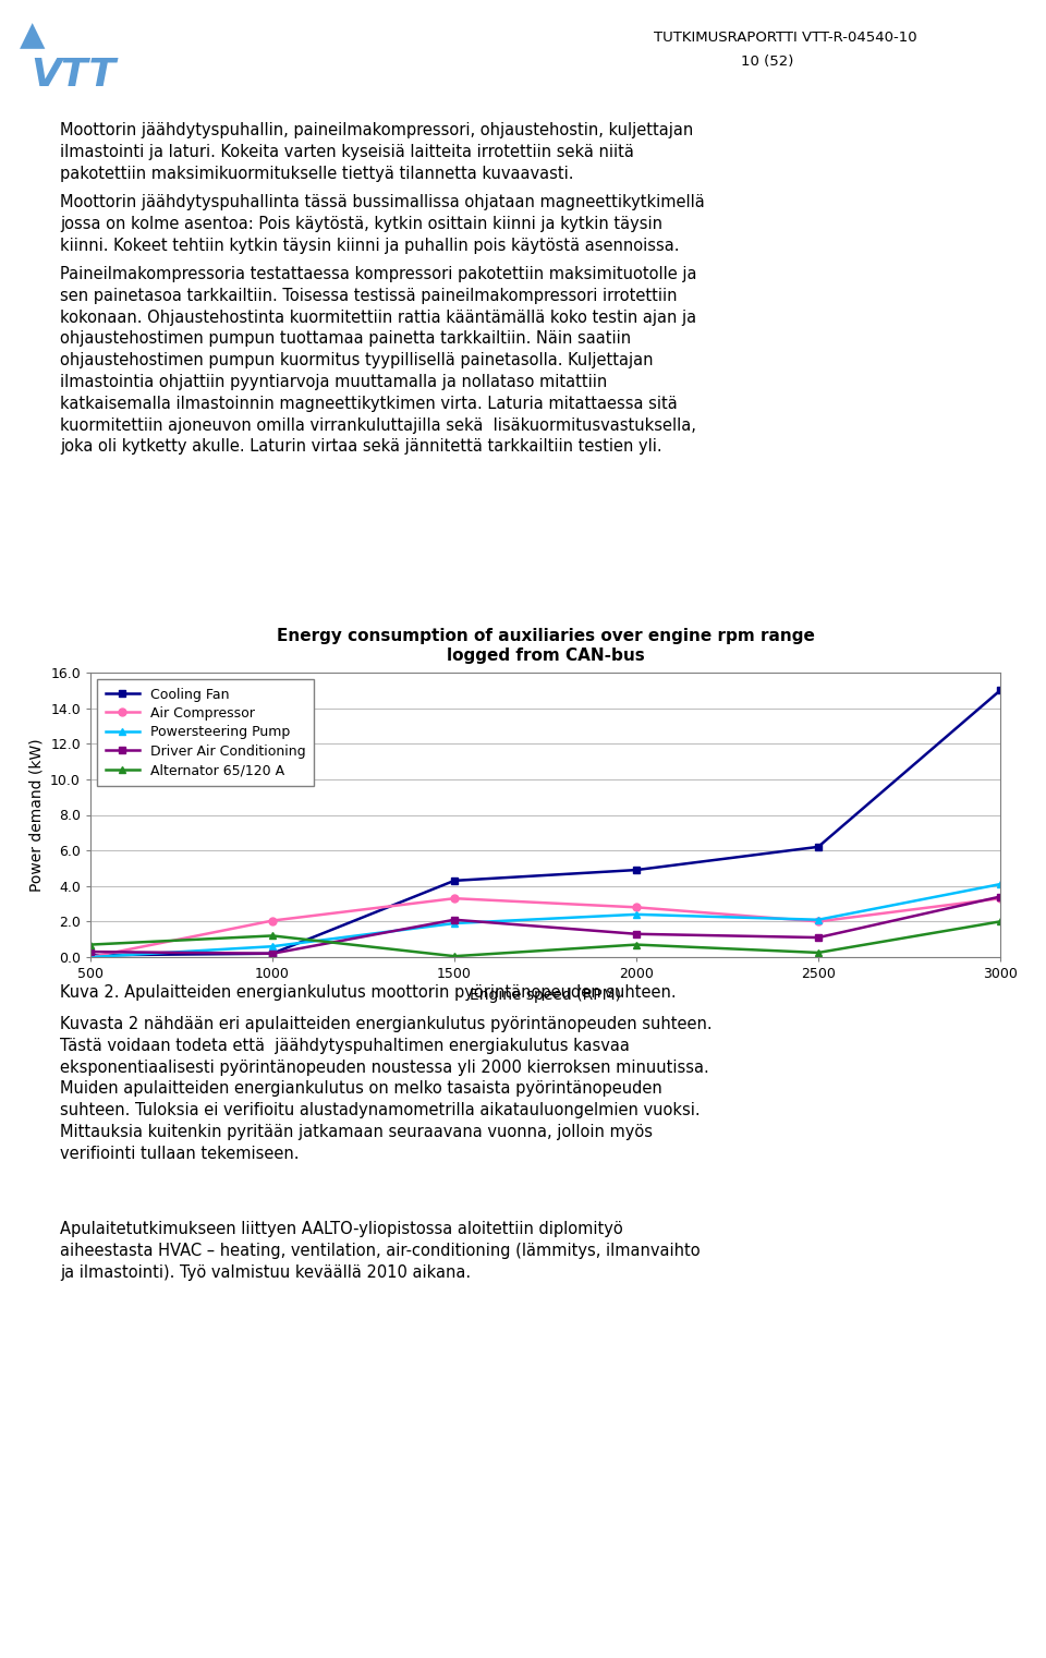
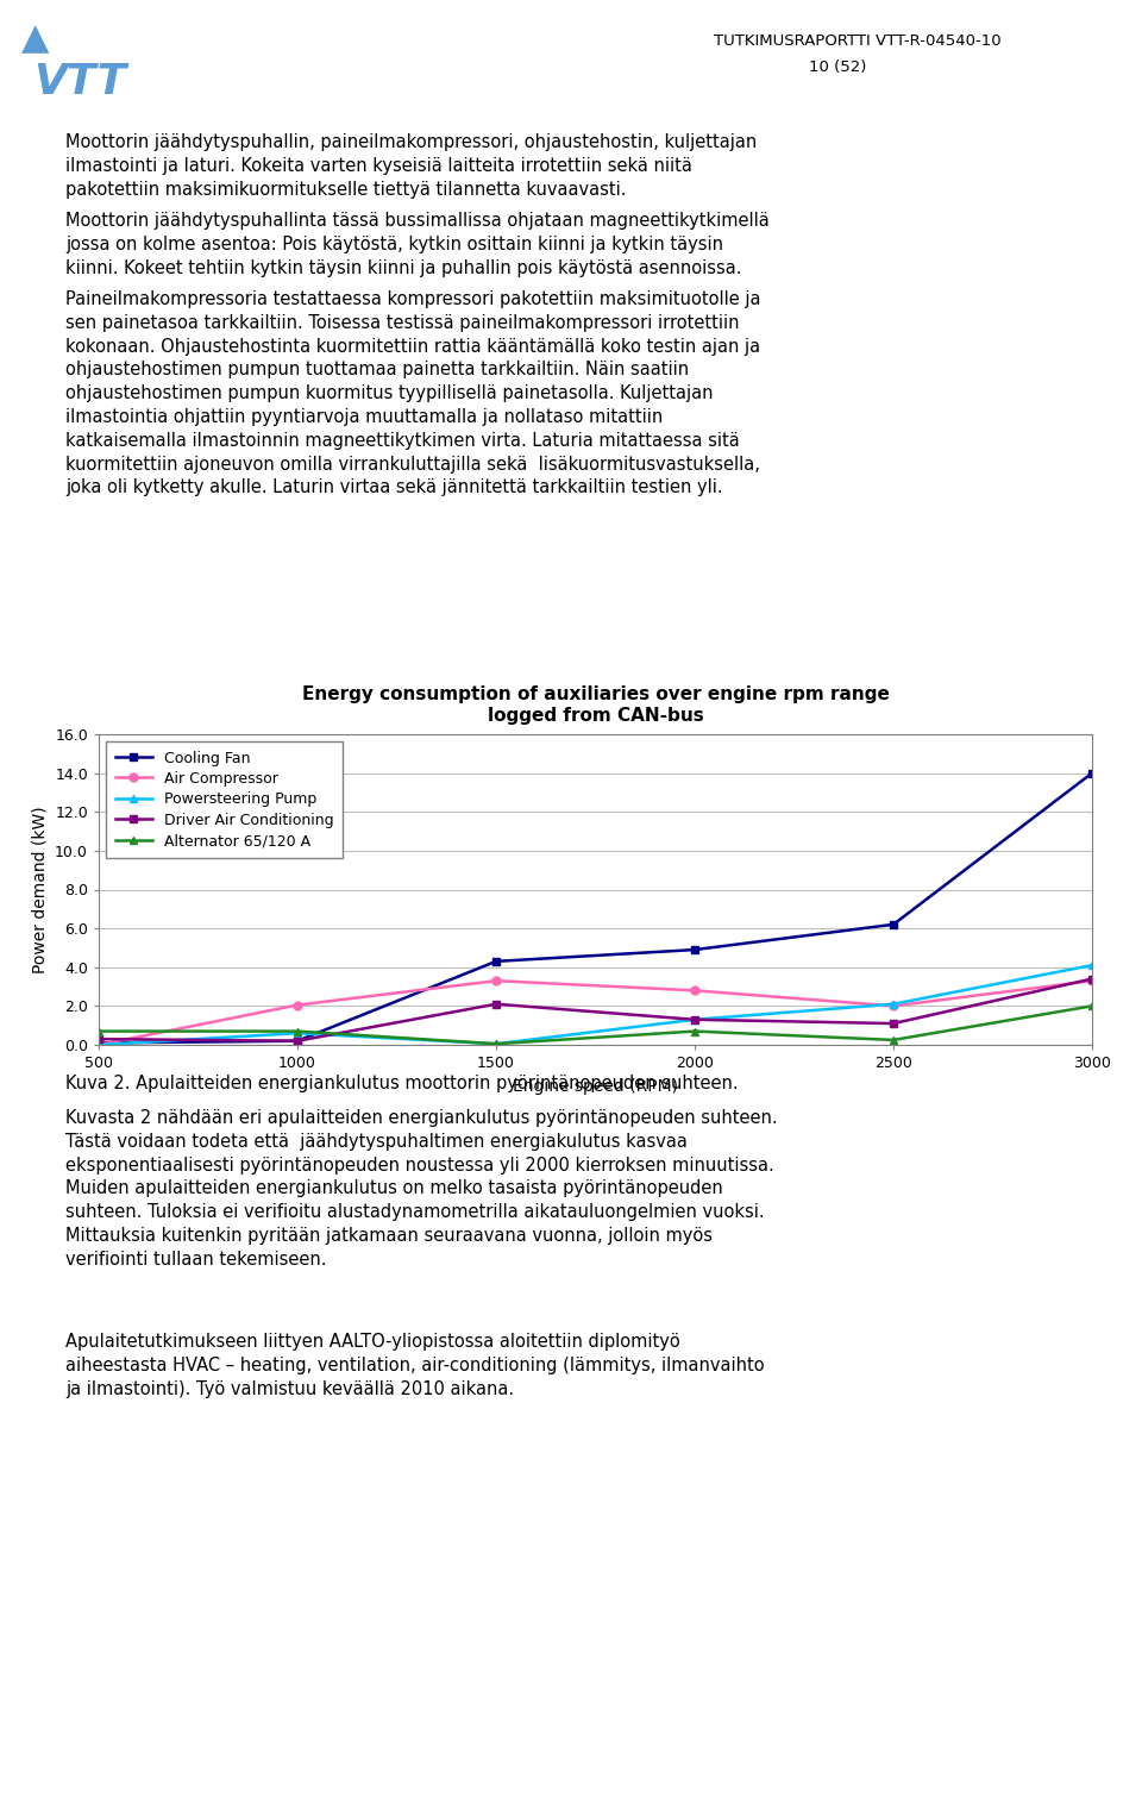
Alternator 65/120 A/1000: 1.2 -> 0.7
Powersteering Pump/1500: 1.9 -> 0.1
Powersteering Pump/2000: 2.4 -> 1.3
Cooling Fan/3000: 15.0 -> 14.0
